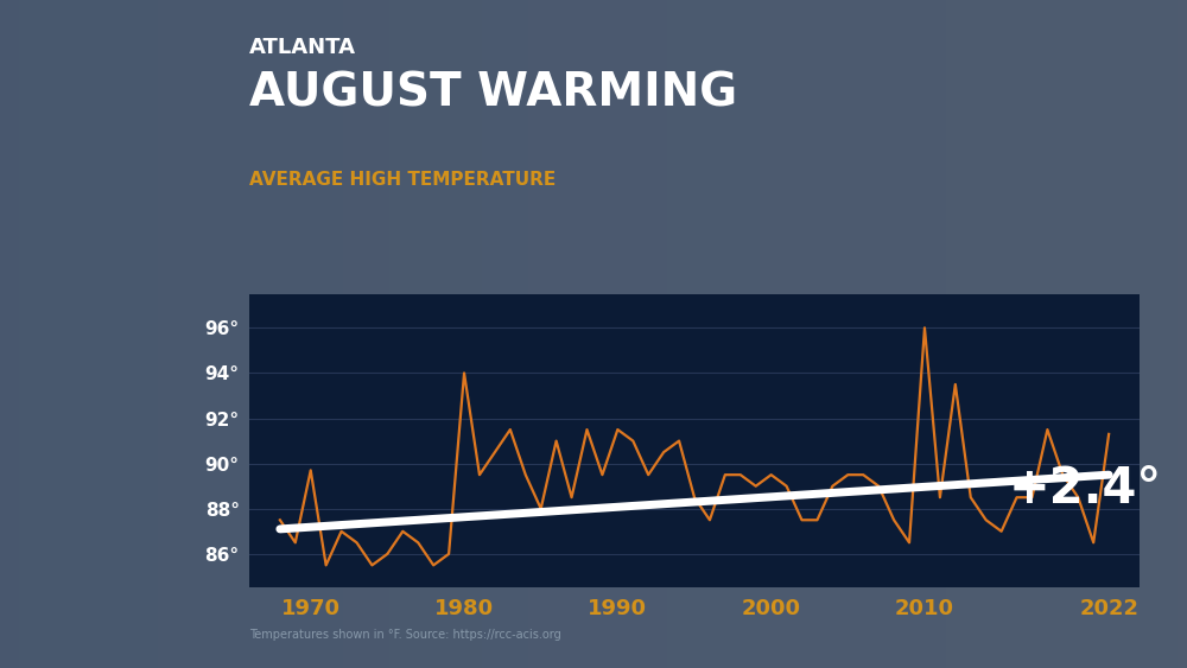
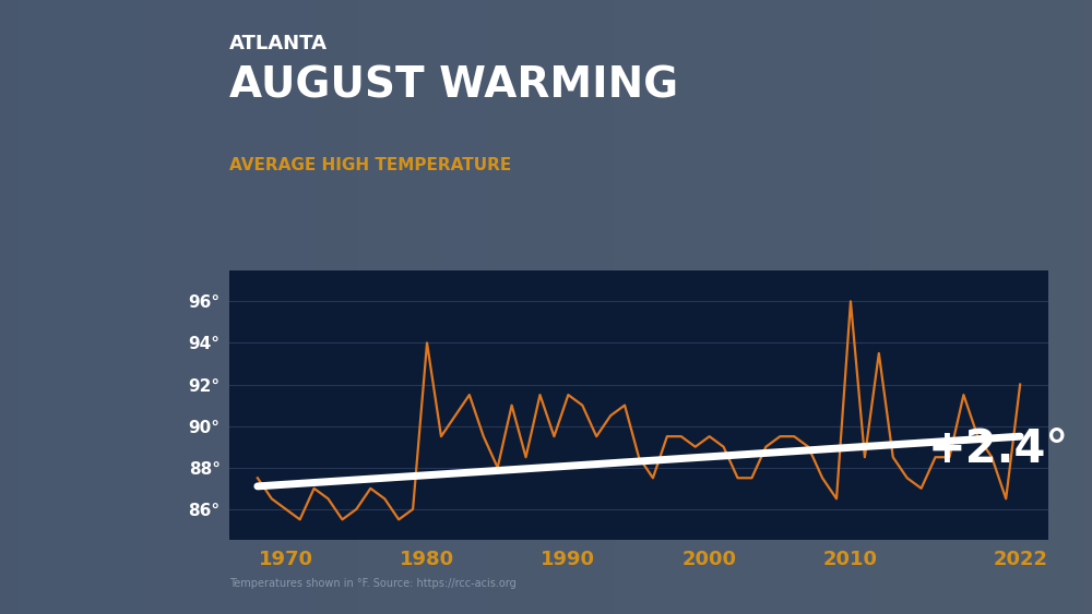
1970: 89.7° -> 86.0°
2022: 91.3° -> 92.0°
